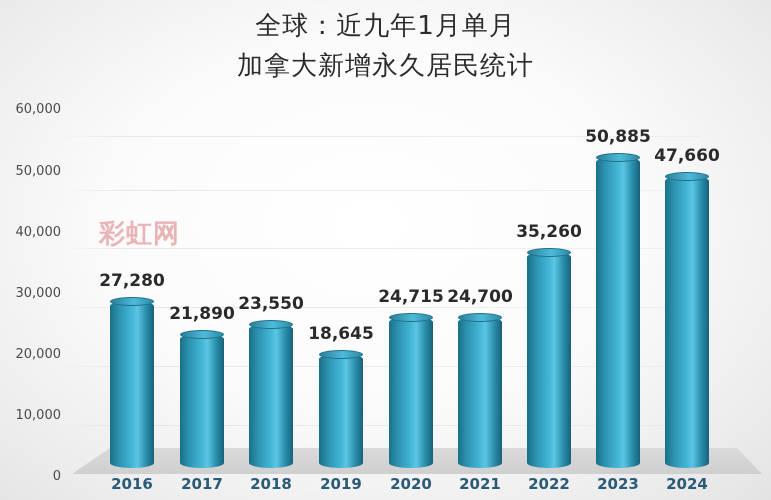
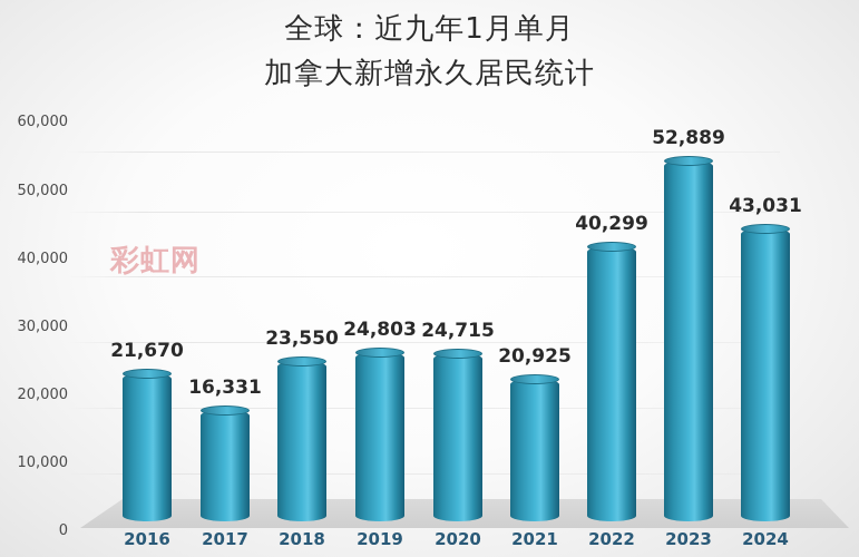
2016: 27,280 -> 21,670
2017: 21,890 -> 16,331
2019: 18,645 -> 24,803
2021: 24,700 -> 20,925
2022: 35,260 -> 40,299
2023: 50,885 -> 52,889
2024: 47,660 -> 43,031
